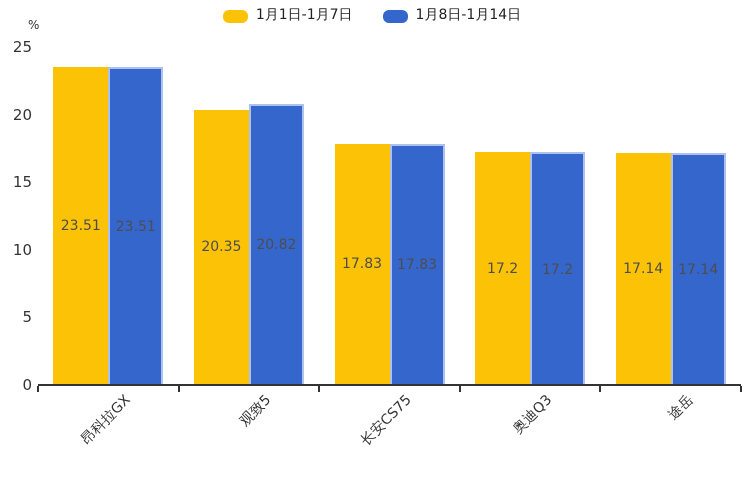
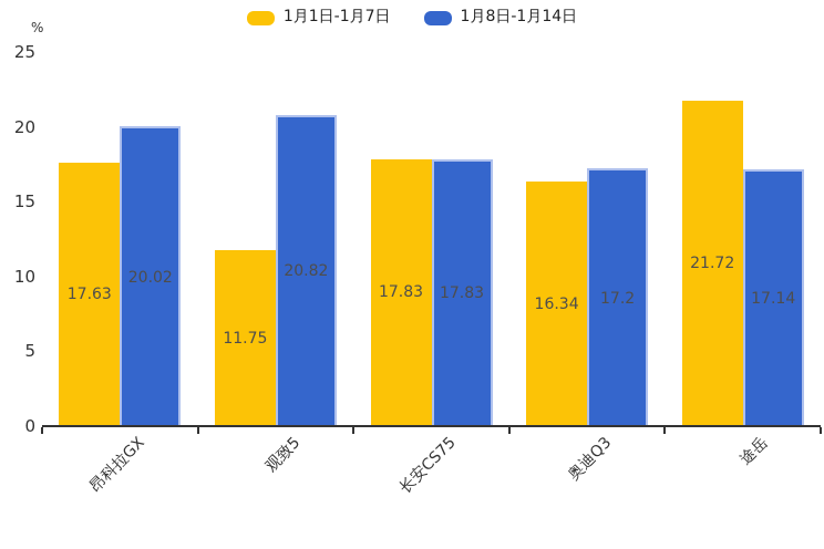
1月1日-1月7日/昂科拉GX: 23.51 -> 17.63
1月8日-1月14日/昂科拉GX: 23.51 -> 20.02
1月1日-1月7日/观致5: 20.35 -> 11.75
1月1日-1月7日/奥迪Q3: 17.2 -> 16.34
1月1日-1月7日/途岳: 17.14 -> 21.72
